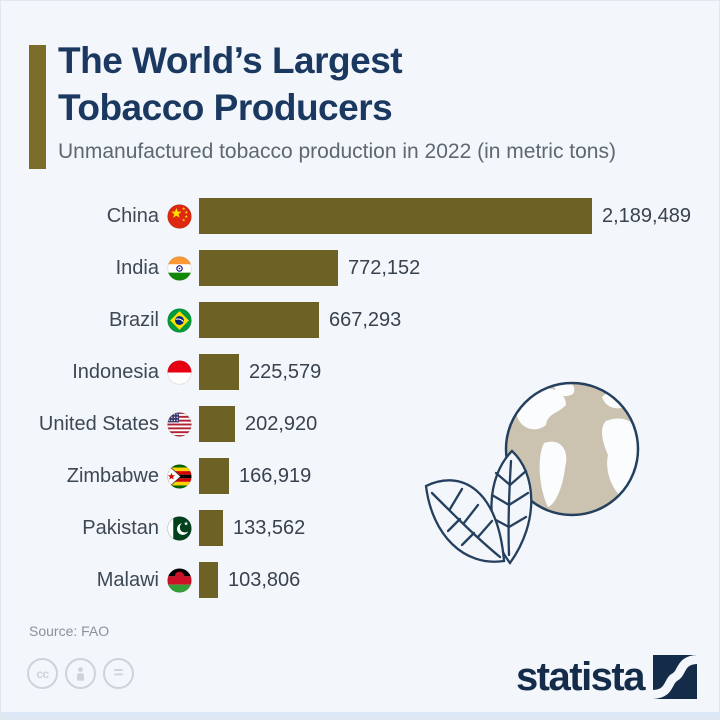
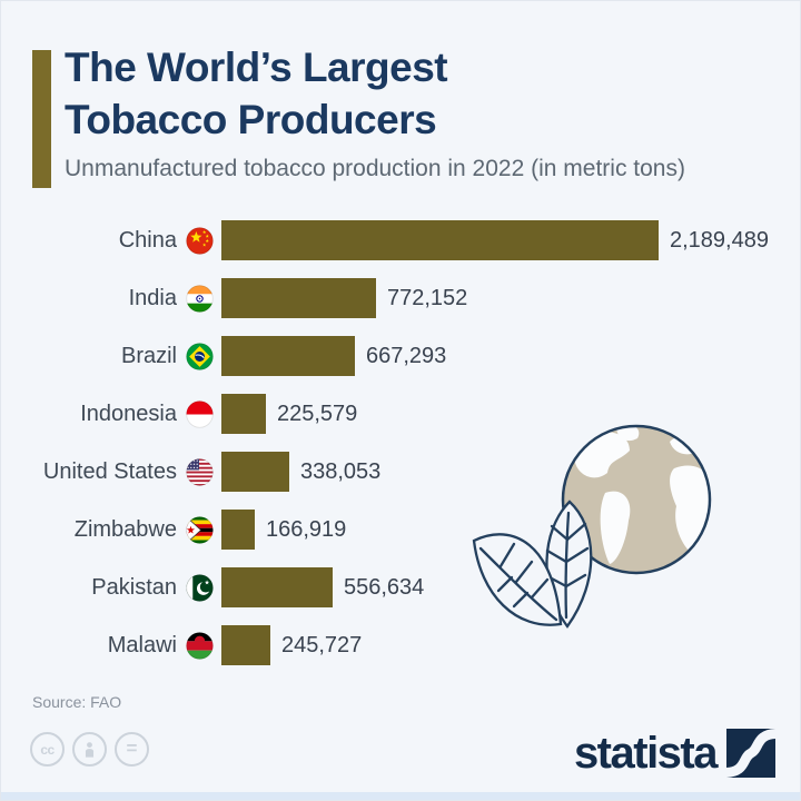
United States: 202,920 -> 338,053
Pakistan: 133,562 -> 556,634
Malawi: 103,806 -> 245,727
